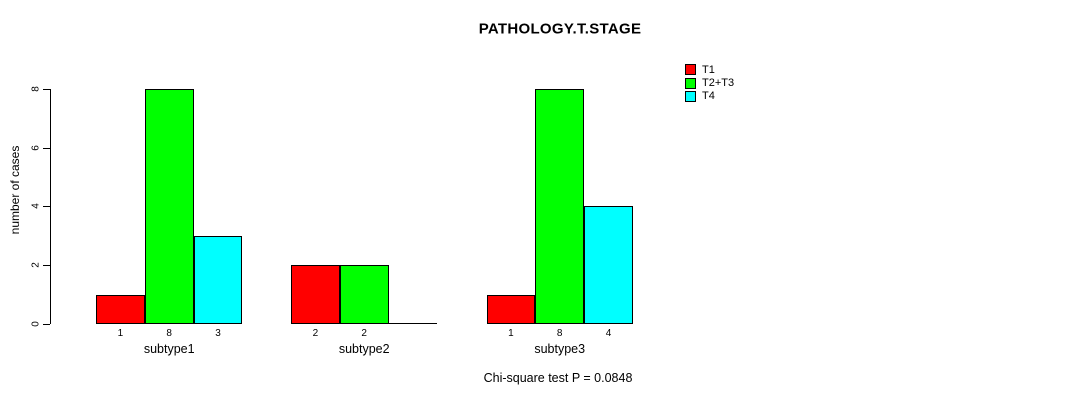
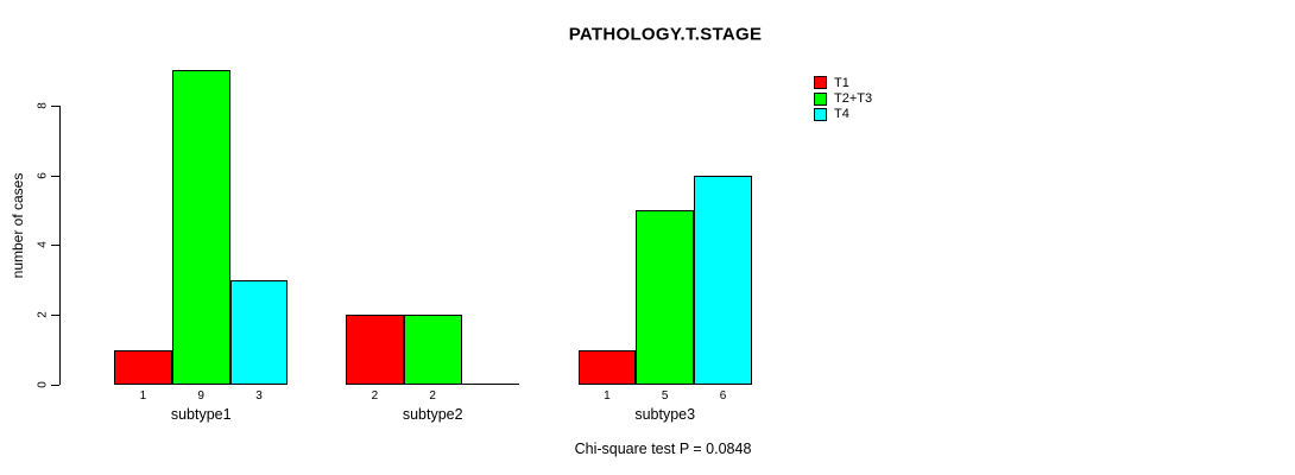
T2+T3/subtype1: 8 -> 9
T2+T3/subtype3: 8 -> 5
T4/subtype3: 4 -> 6
